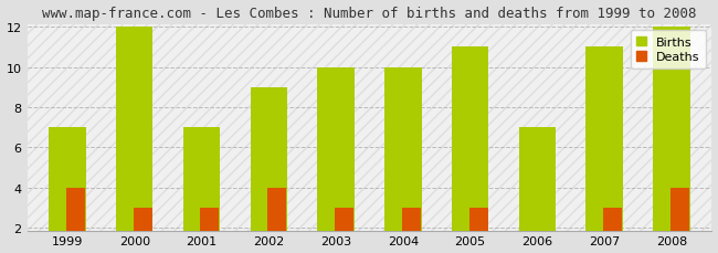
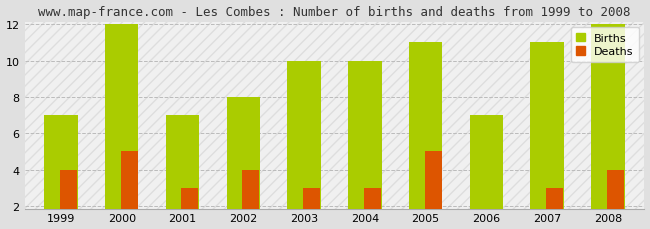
Deaths/2000: 3 -> 5
Births/2002: 9 -> 8
Deaths/2005: 3 -> 5
